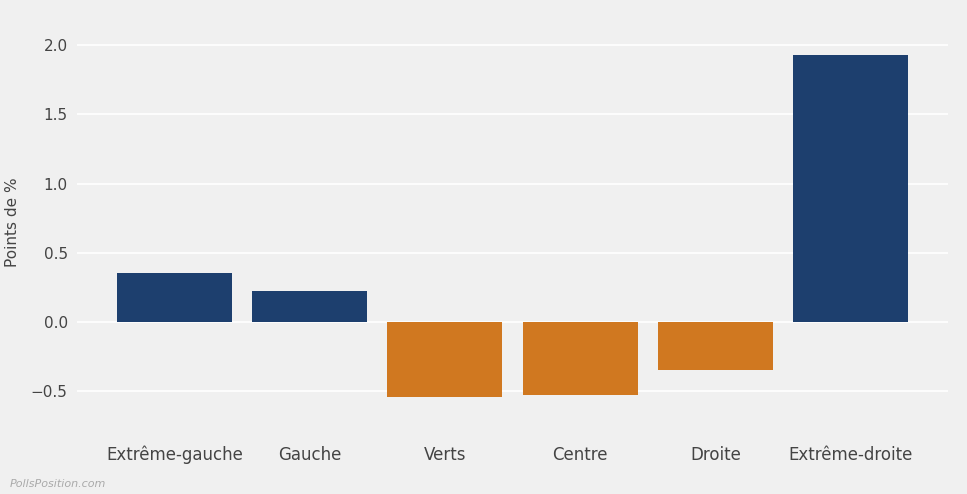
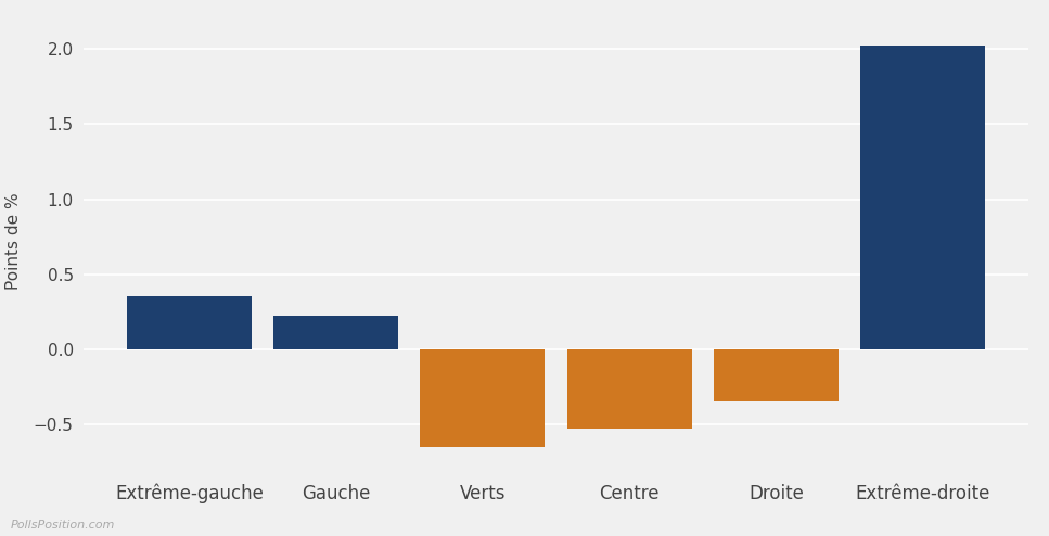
Verts: -0.54 -> -0.65
Extrême-droite: 1.93 -> 2.02
